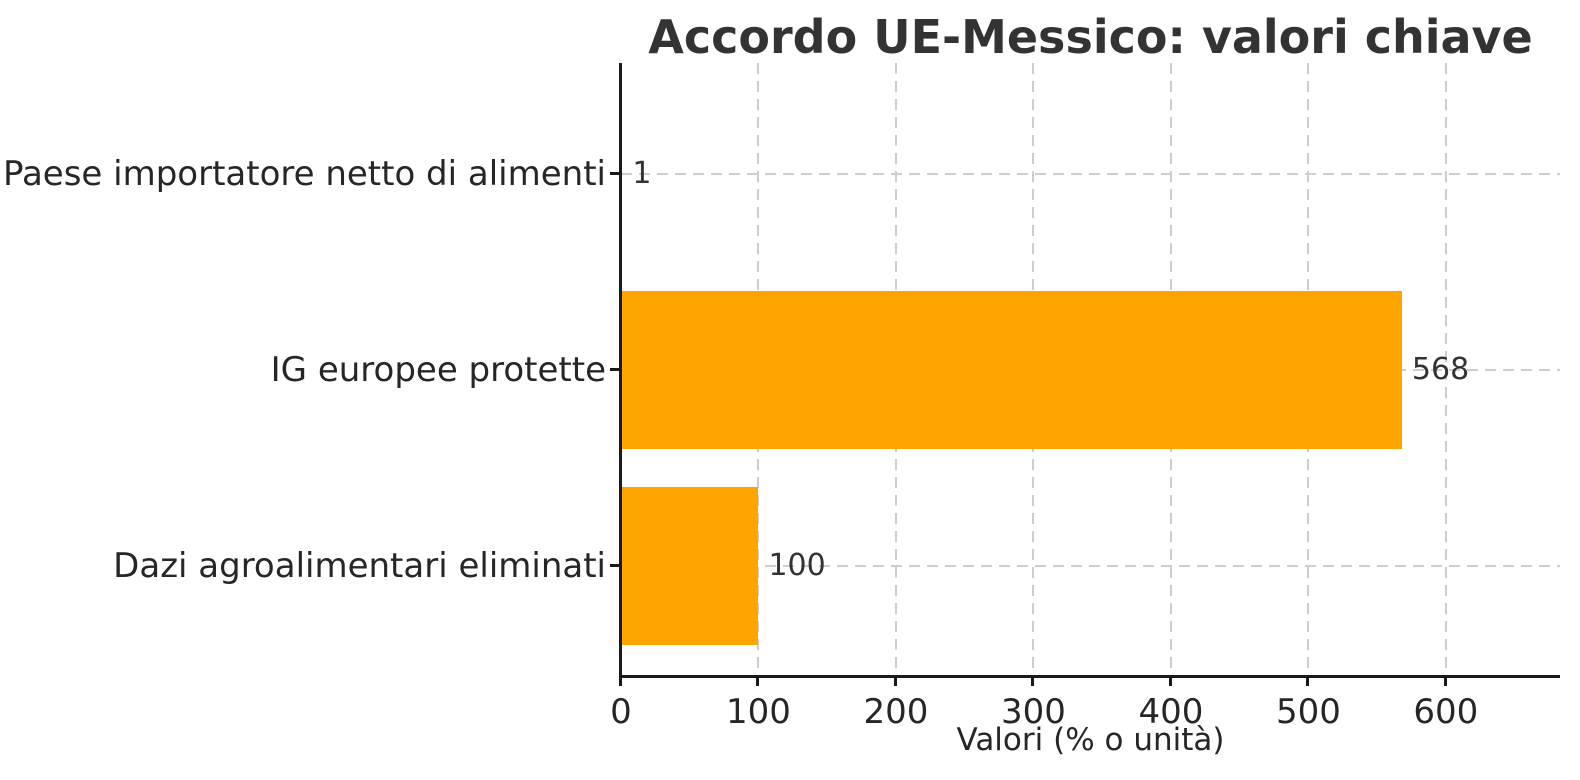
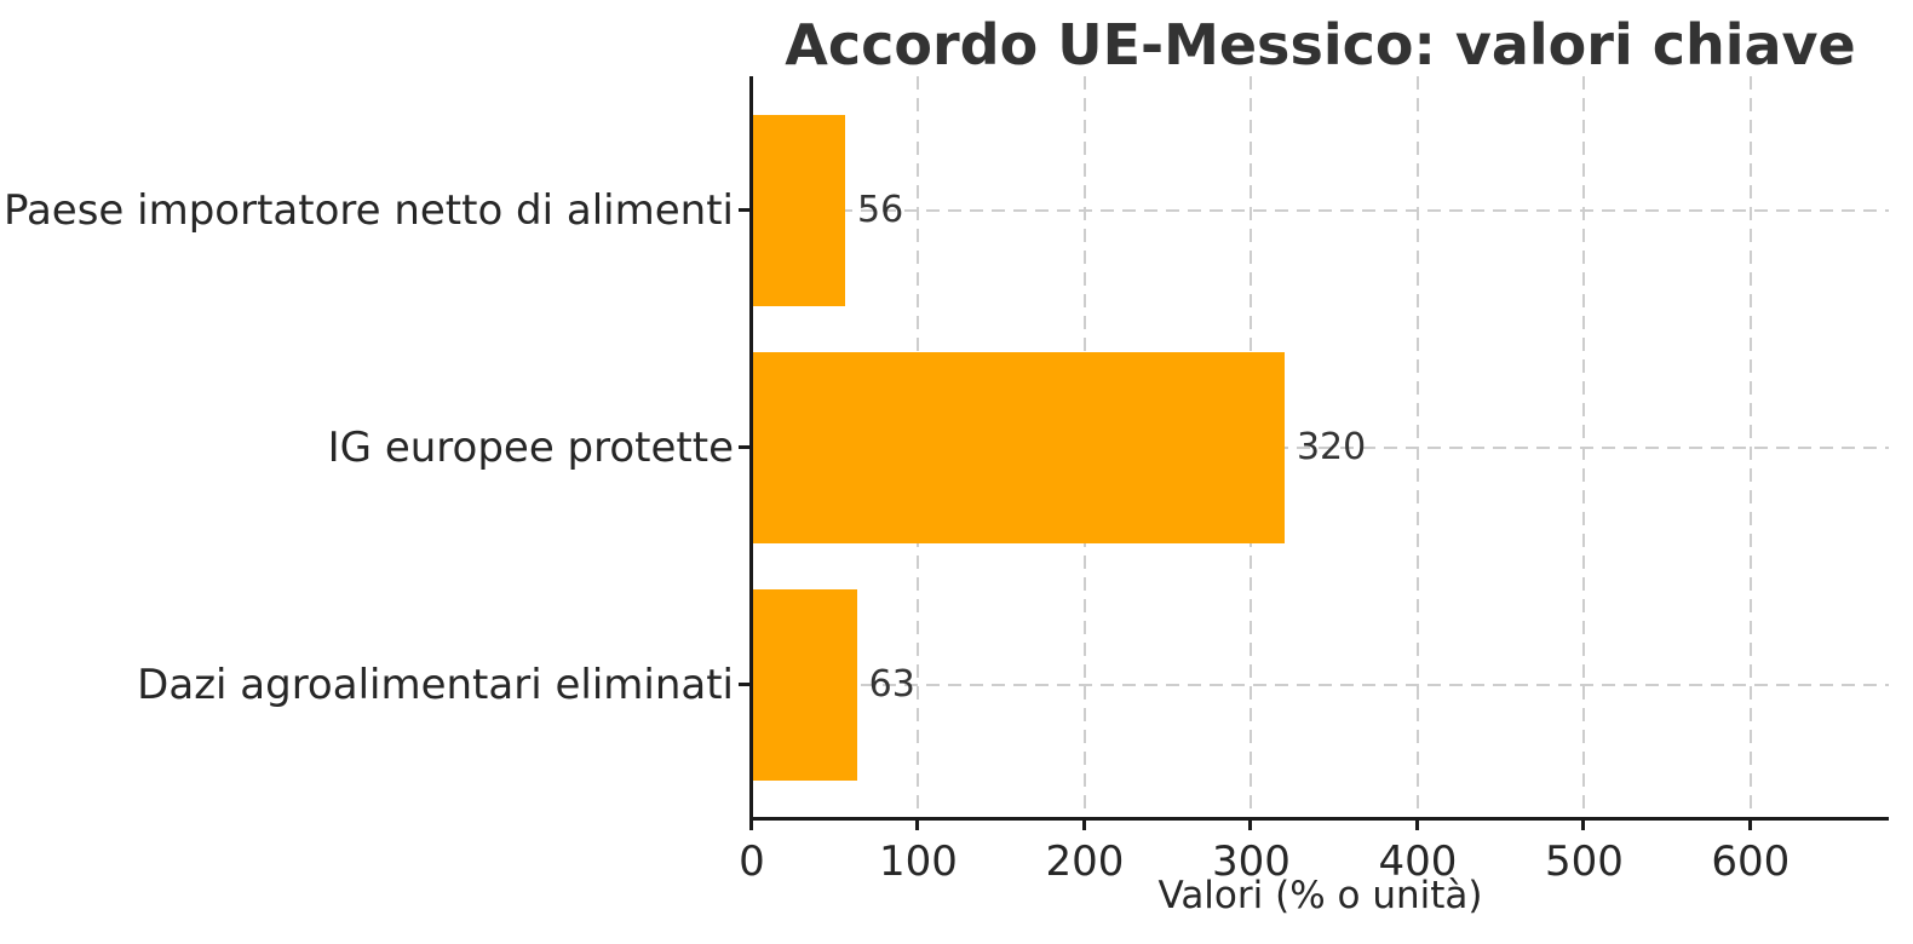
Paese importatore netto di alimenti: 1 -> 56
IG europee protette: 568 -> 320
Dazi agroalimentari eliminati: 100 -> 63
